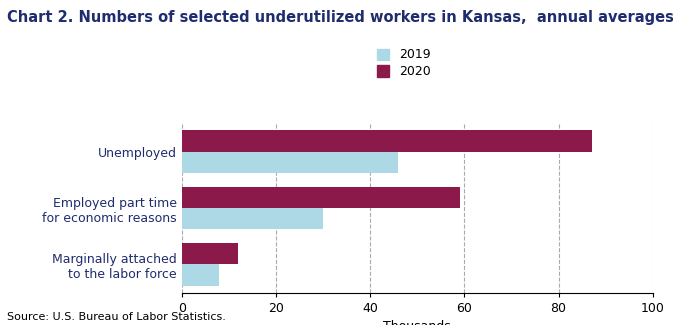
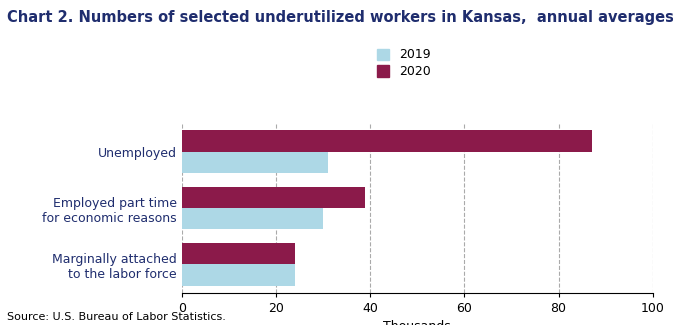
2019/Unemployed: 46 -> 31
2020/Employed part time for economic reasons: 59 -> 39
2020/Marginally attached to the labor force: 12 -> 24
2019/Marginally attached to the labor force: 8 -> 24
